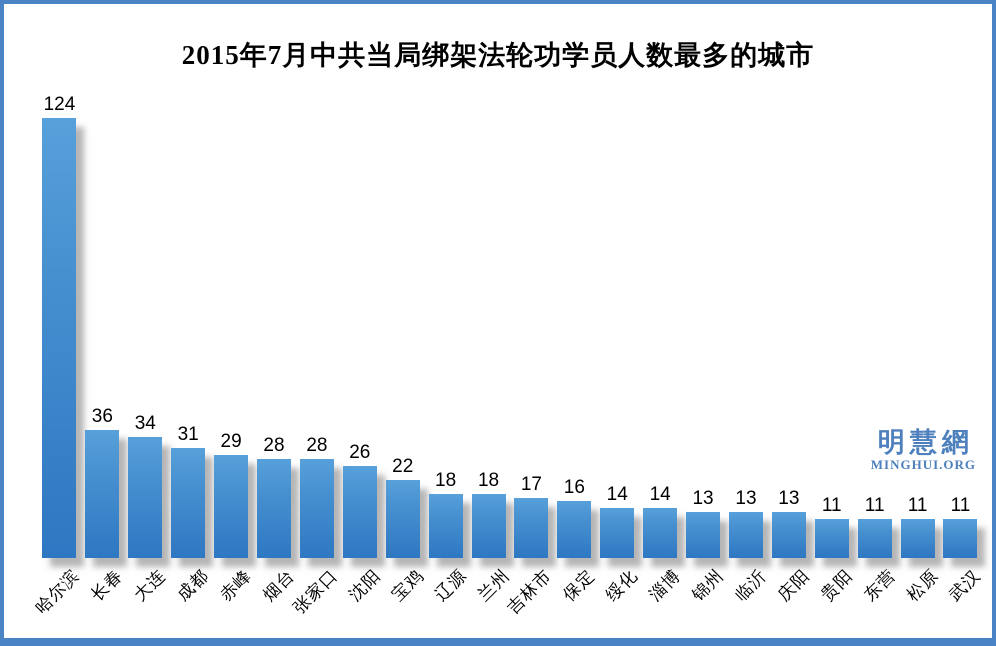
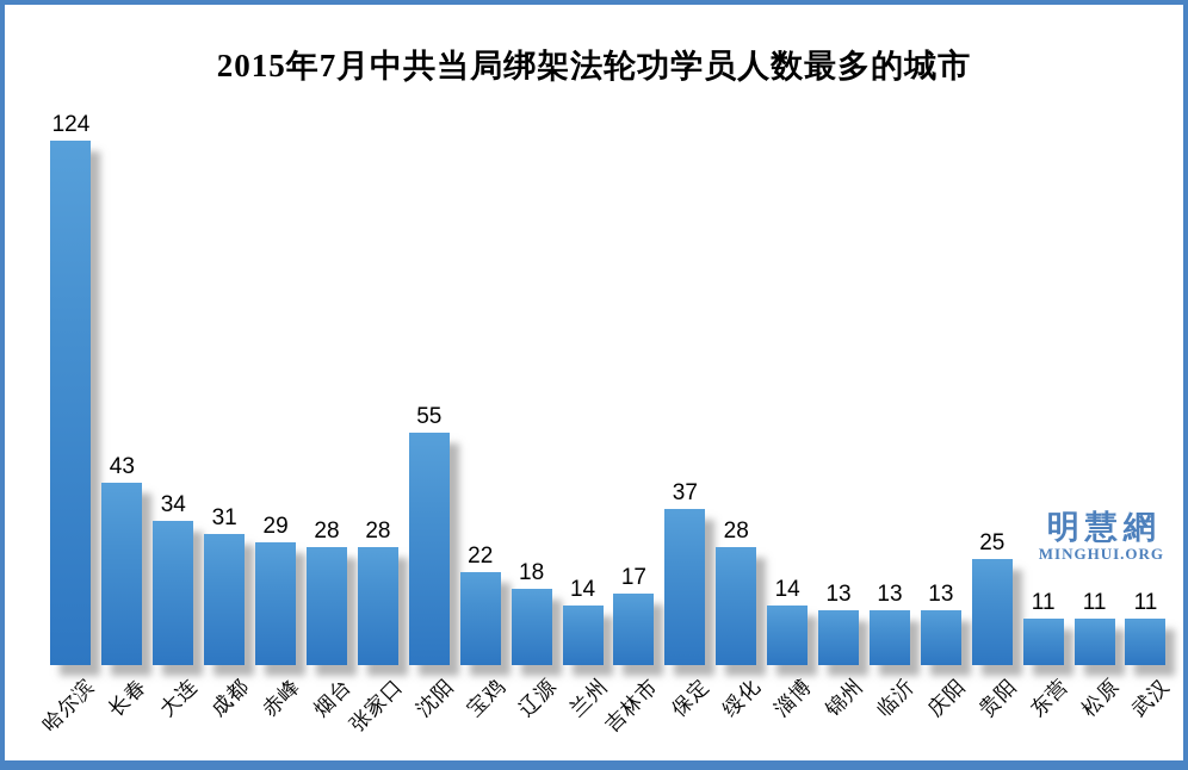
长春: 36 -> 43
沈阳: 26 -> 55
兰州: 18 -> 14
保定: 16 -> 37
绥化: 14 -> 28
贵阳: 11 -> 25
